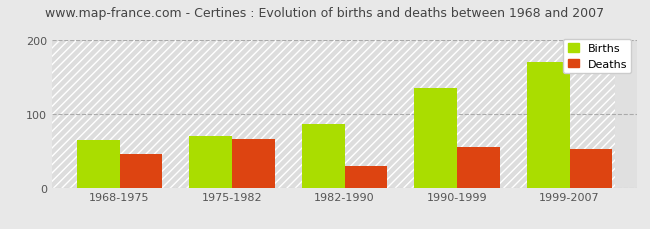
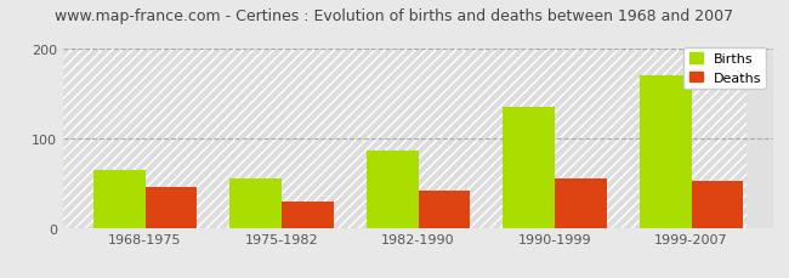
Births/1975-1982: 70 -> 55
Deaths/1975-1982: 66 -> 30
Deaths/1982-1990: 30 -> 42
